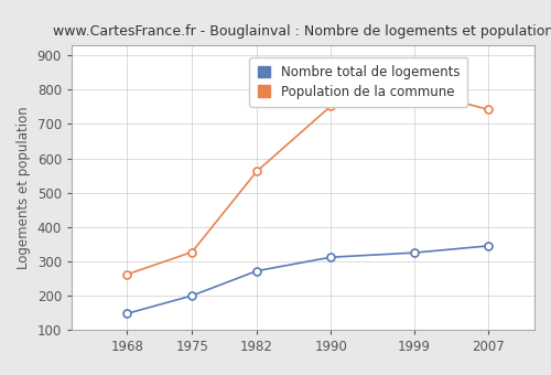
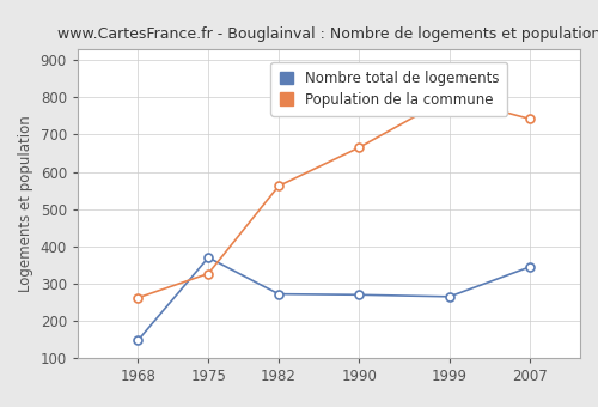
Nombre total de logements/1975: 200 -> 370
Nombre total de logements/1990: 312 -> 270
Population de la commune/1990: 752 -> 665
Nombre total de logements/1999: 325 -> 265
